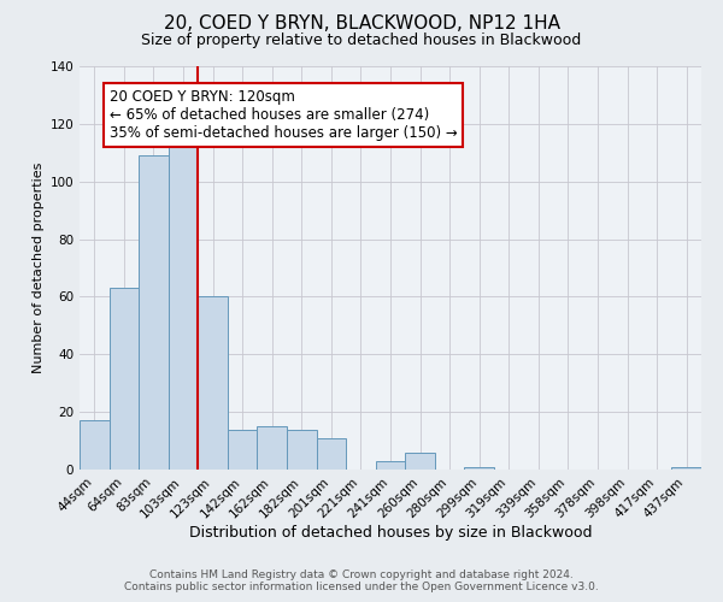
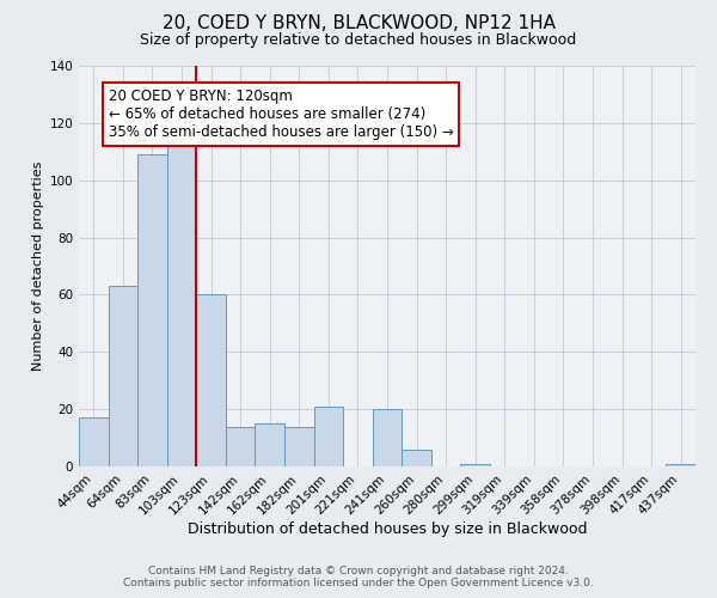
201sqm: 11 -> 21
241sqm: 3 -> 20
